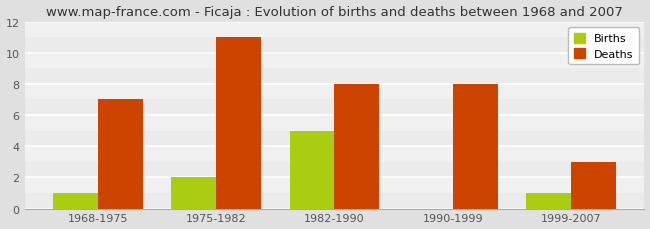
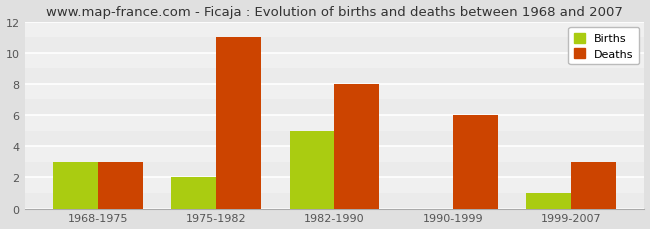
Births/1968-1975: 1 -> 3
Deaths/1968-1975: 7 -> 3
Deaths/1990-1999: 8 -> 6
